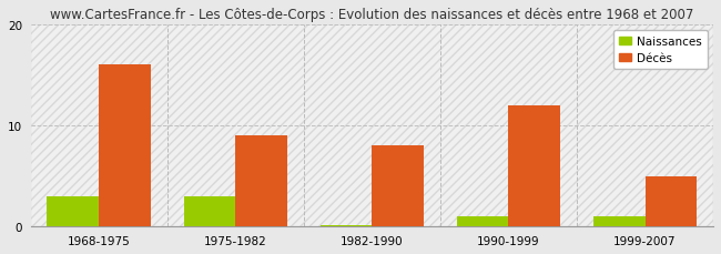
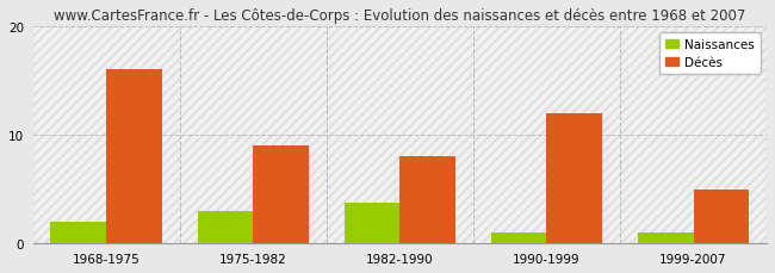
Naissances/1968-1975: 3.0 -> 2.0
Naissances/1982-1990: 0.2 -> 3.8
